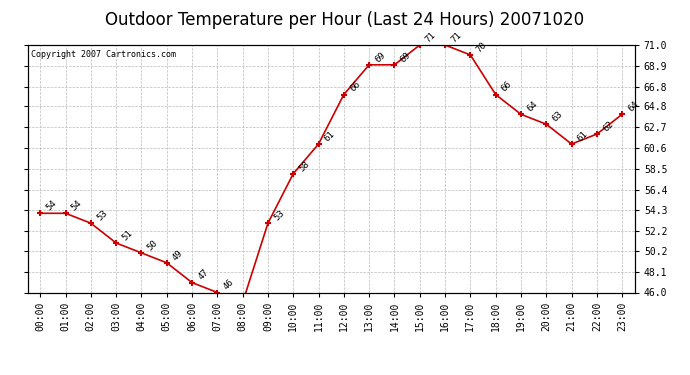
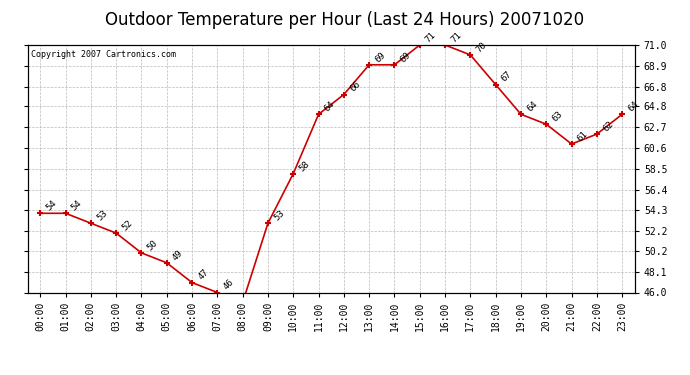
03:00: 51 -> 52
11:00: 61 -> 64
18:00: 66 -> 67
